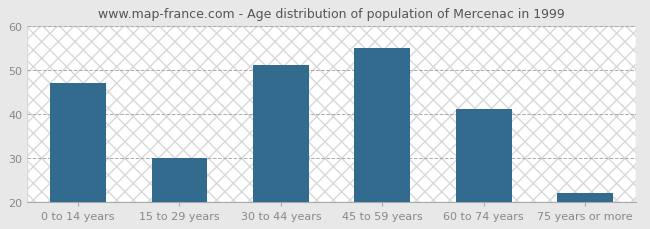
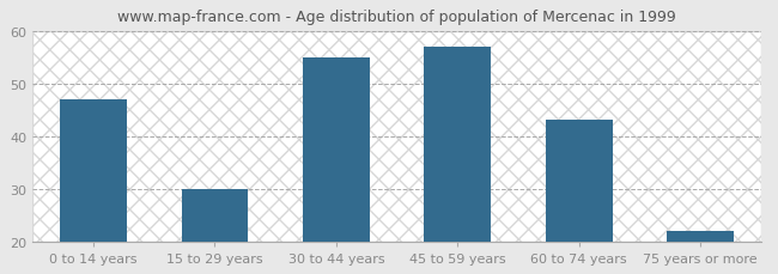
30 to 44 years: 51 -> 55
45 to 59 years: 55 -> 57
60 to 74 years: 41 -> 43
